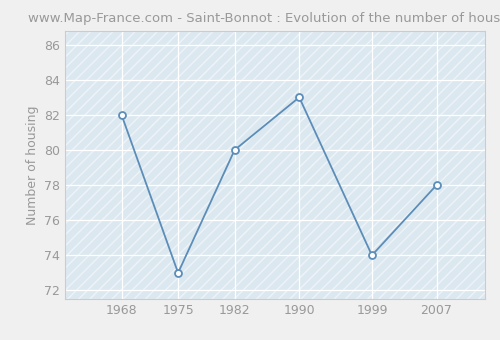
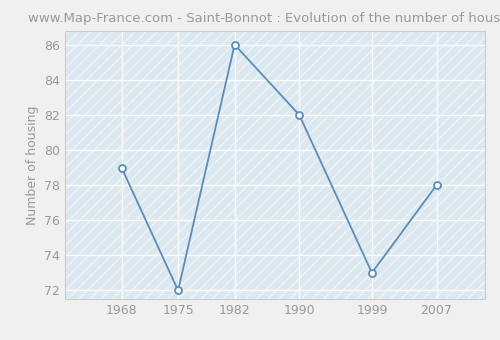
1968: 82 -> 79
1975: 73 -> 72
1982: 80 -> 86
1990: 83 -> 82
1999: 74 -> 73
